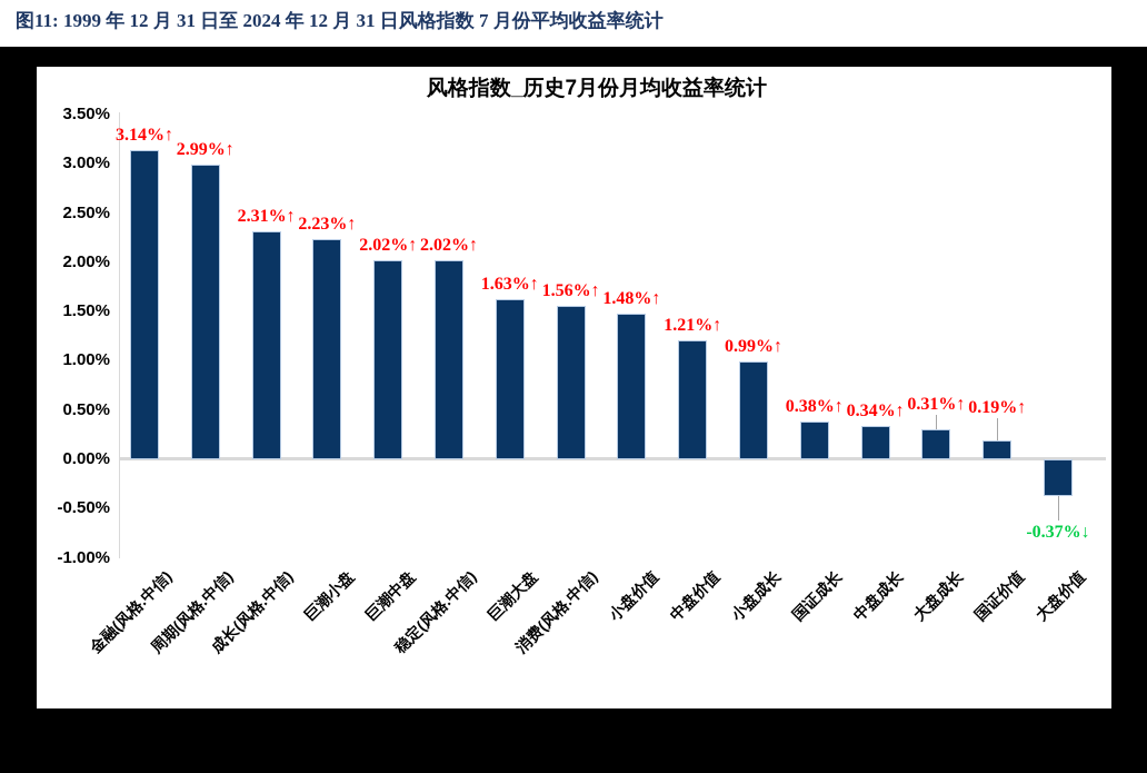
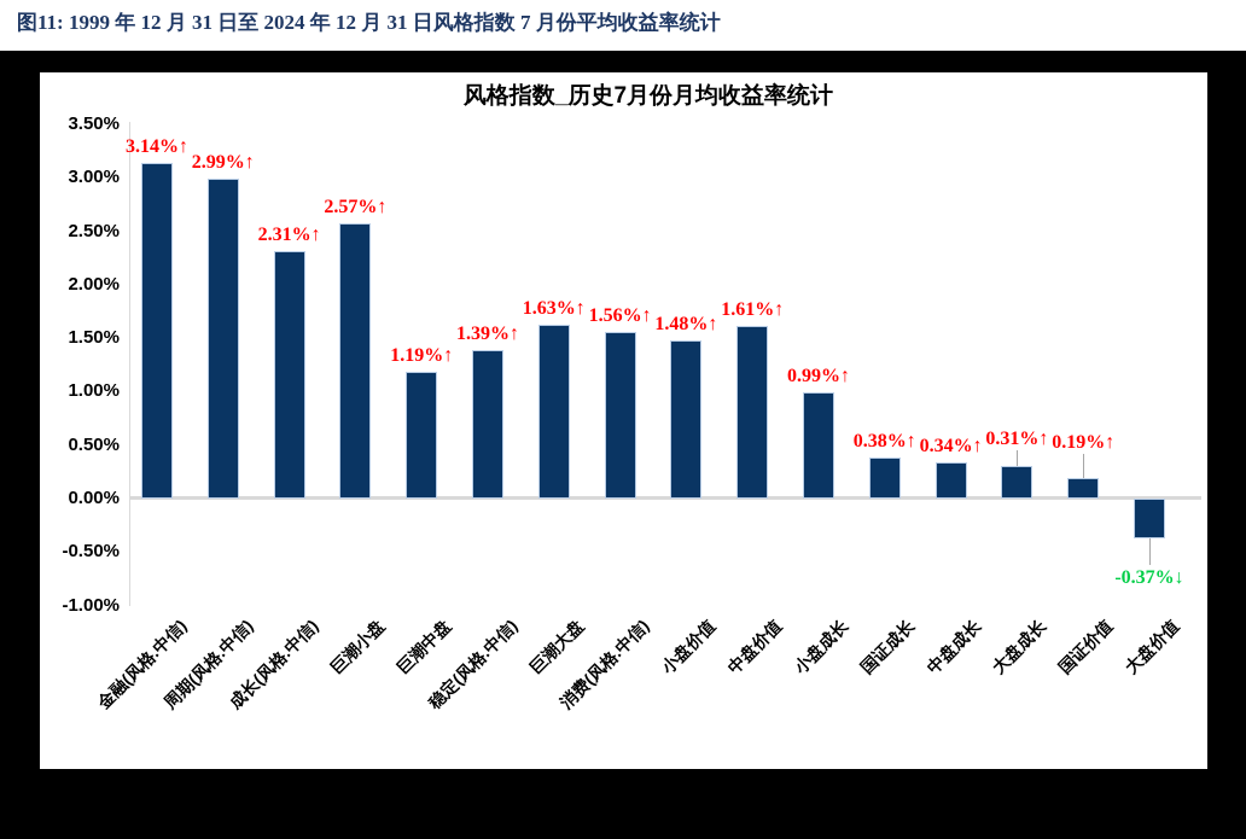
巨潮小盘: 2.23 -> 2.57
巨潮中盘: 2.02 -> 1.19
稳定(风格.中信): 2.02 -> 1.39
中盘价值: 1.21 -> 1.61
